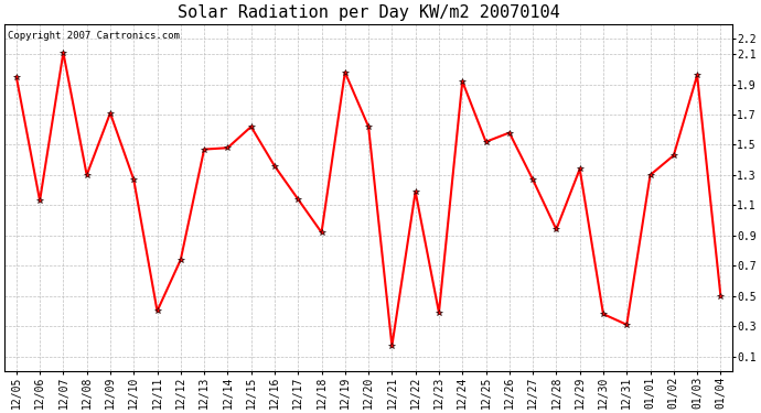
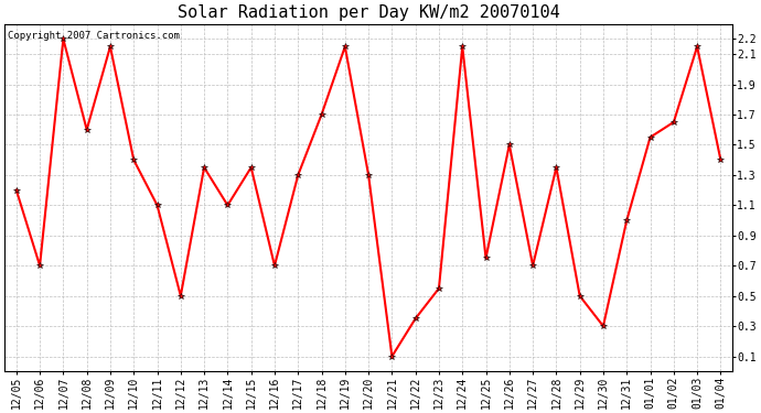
12/05: 1.95 -> 1.20
12/06: 1.13 -> 0.70
12/07: 2.11 -> 2.20
12/08: 1.30 -> 1.60
12/09: 1.71 -> 2.15
12/10: 1.27 -> 1.40
12/11: 0.40 -> 1.10
12/12: 0.74 -> 0.50
12/13: 1.47 -> 1.35
12/14: 1.48 -> 1.10
12/15: 1.62 -> 1.35
12/16: 1.36 -> 0.70
12/17: 1.14 -> 1.30
12/18: 0.92 -> 1.70
12/19: 1.98 -> 2.15
12/20: 1.62 -> 1.30
12/21: 0.17 -> 0.10
12/22: 1.19 -> 0.35
12/23: 0.39 -> 0.55
12/24: 1.92 -> 2.15
12/25: 1.52 -> 0.75
12/26: 1.58 -> 1.50
12/27: 1.27 -> 0.70
12/28: 0.94 -> 1.35
12/29: 1.34 -> 0.50
12/30: 0.38 -> 0.30
12/31: 0.31 -> 1.00
01/01: 1.30 -> 1.55
01/02: 1.43 -> 1.65
01/03: 1.96 -> 2.15
01/04: 0.50 -> 1.40
